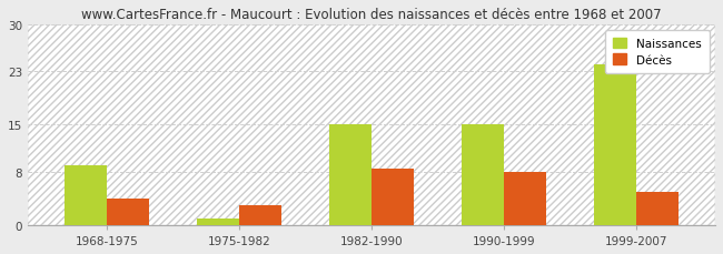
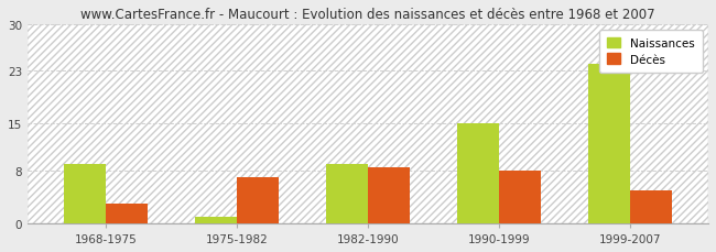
Décès/1968-1975: 4.0 -> 3.0
Décès/1975-1982: 3.0 -> 7.0
Naissances/1982-1990: 15 -> 9
